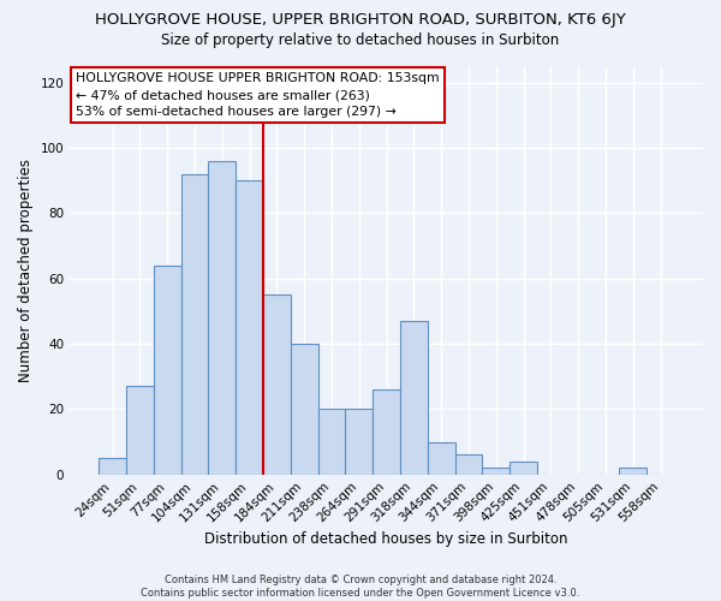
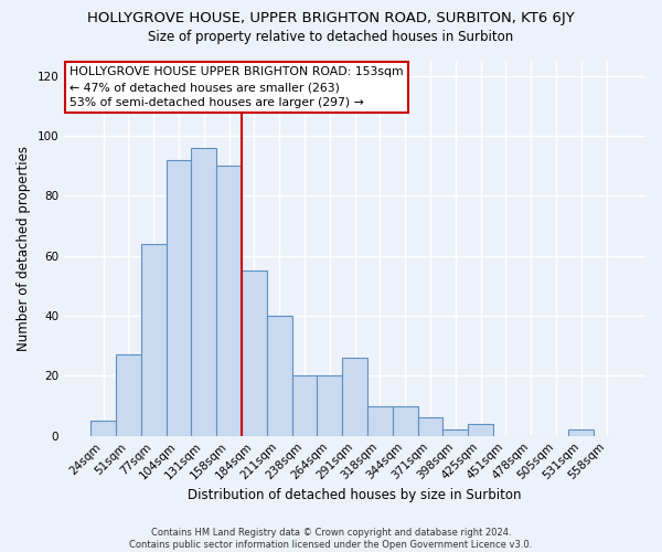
318sqm: 47 -> 10
